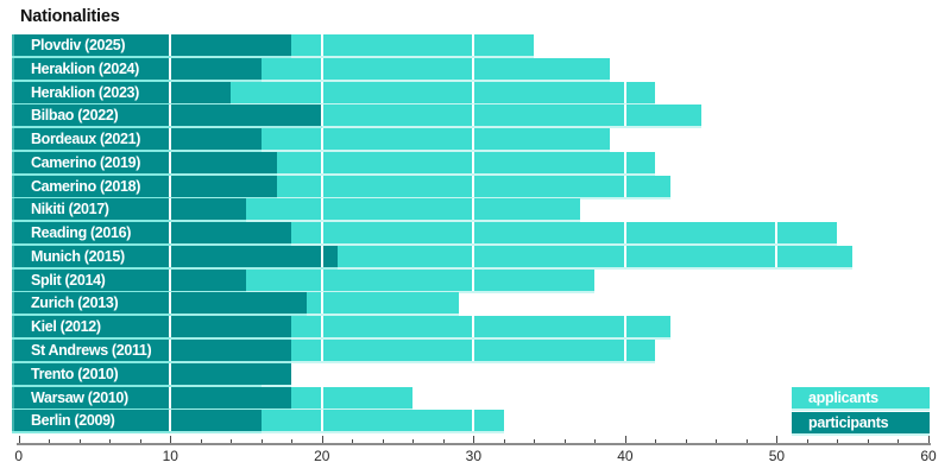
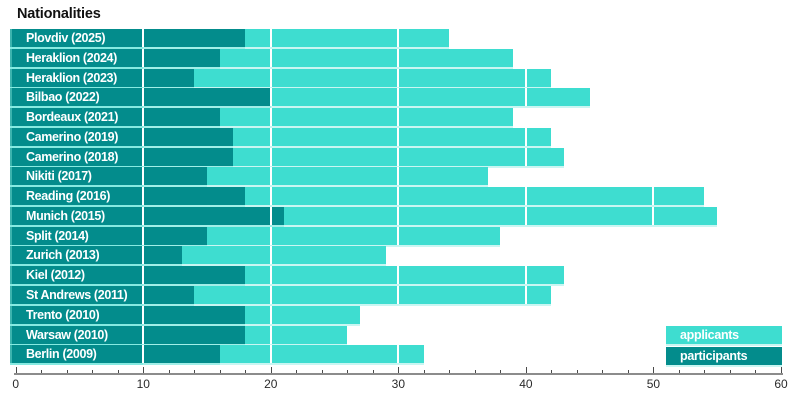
participants/Zurich (2013): 19 -> 13
participants/St Andrews (2011): 18 -> 14
applicants/Trento (2010): 16 -> 27
